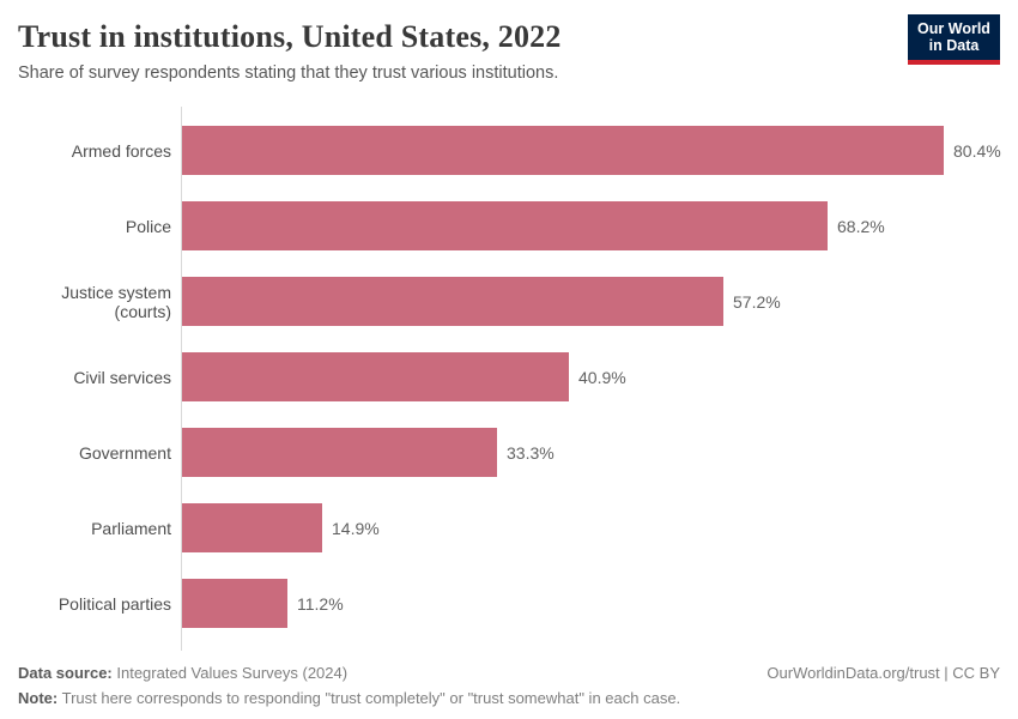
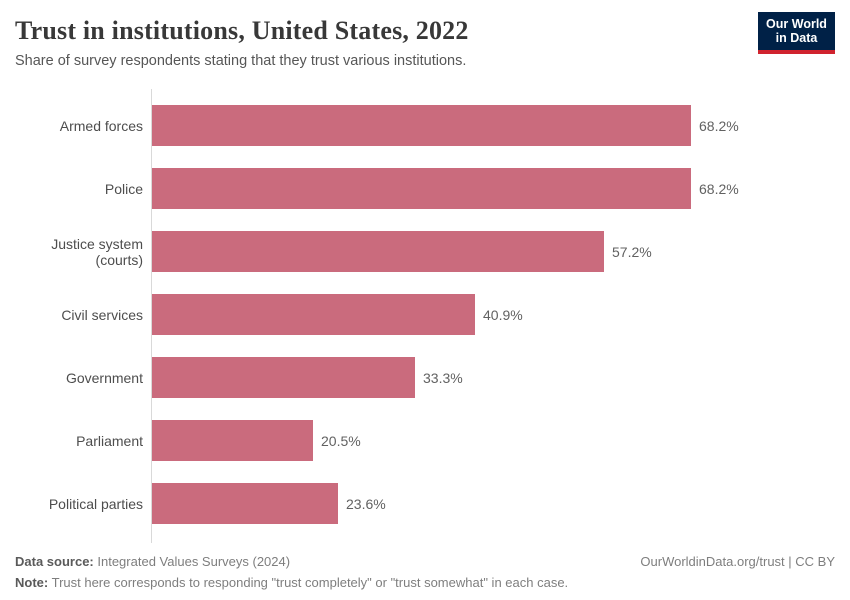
Armed forces: 80.4% -> 68.2%
Parliament: 14.9% -> 20.5%
Political parties: 11.2% -> 23.6%
